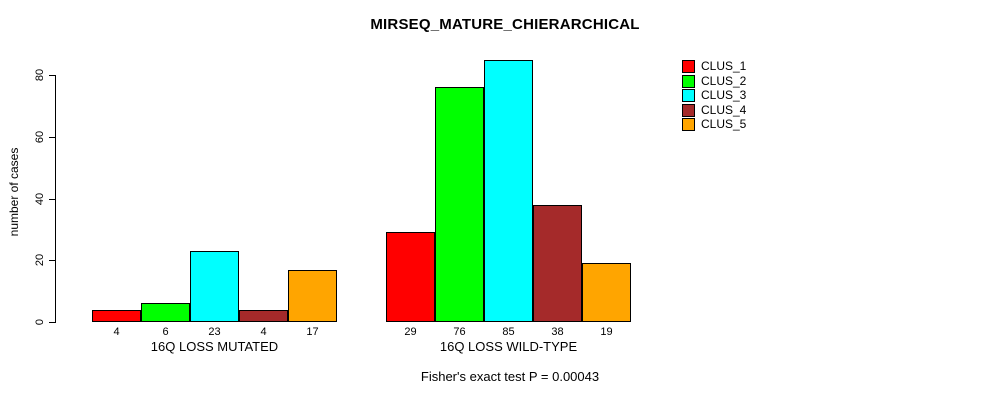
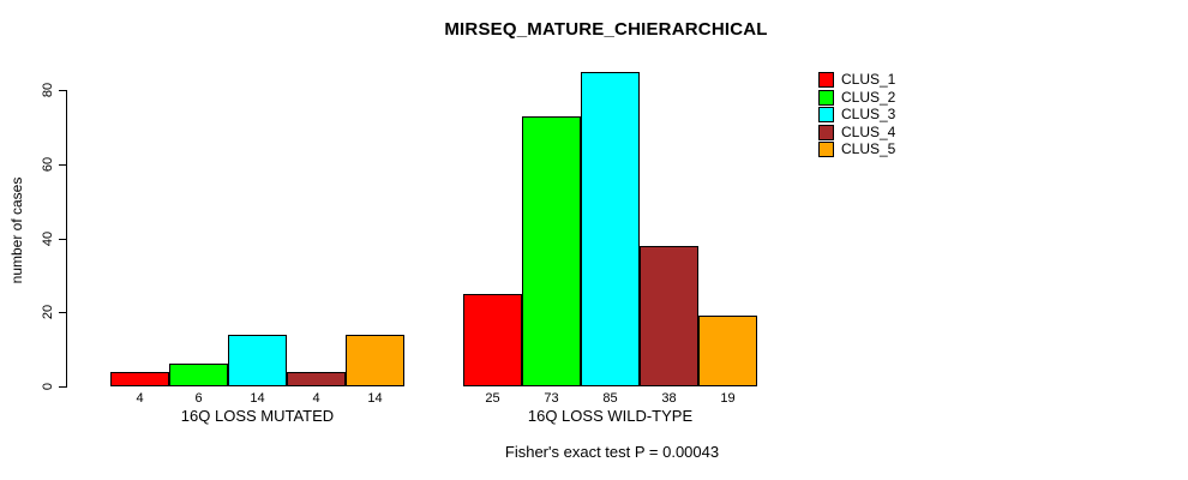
CLUS_3/16Q LOSS MUTATED: 23 -> 14
CLUS_5/16Q LOSS MUTATED: 17 -> 14
CLUS_1/16Q LOSS WILD-TYPE: 29 -> 25
CLUS_2/16Q LOSS WILD-TYPE: 76 -> 73
